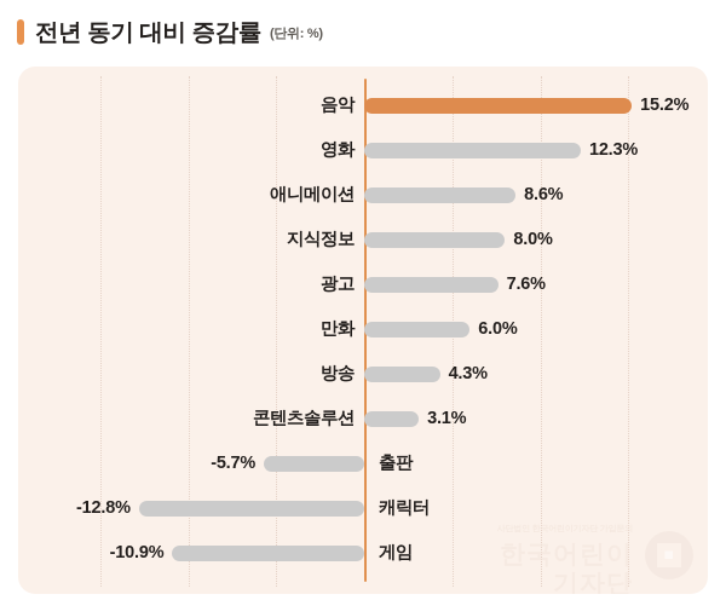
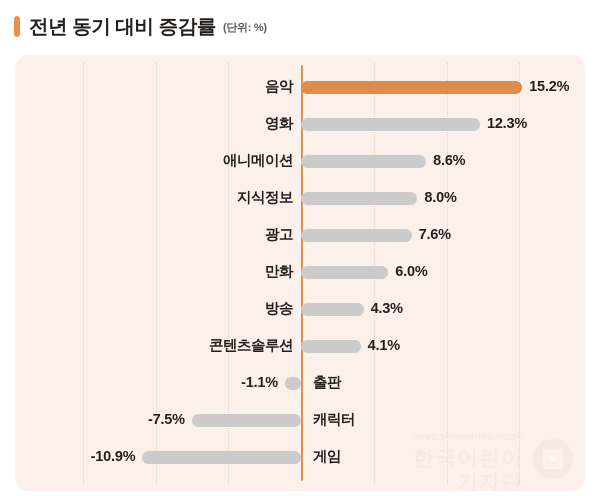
콘텐츠솔루션: 3.1% -> 4.1%
출판: -5.7% -> -1.1%
캐릭터: -12.8% -> -7.5%
